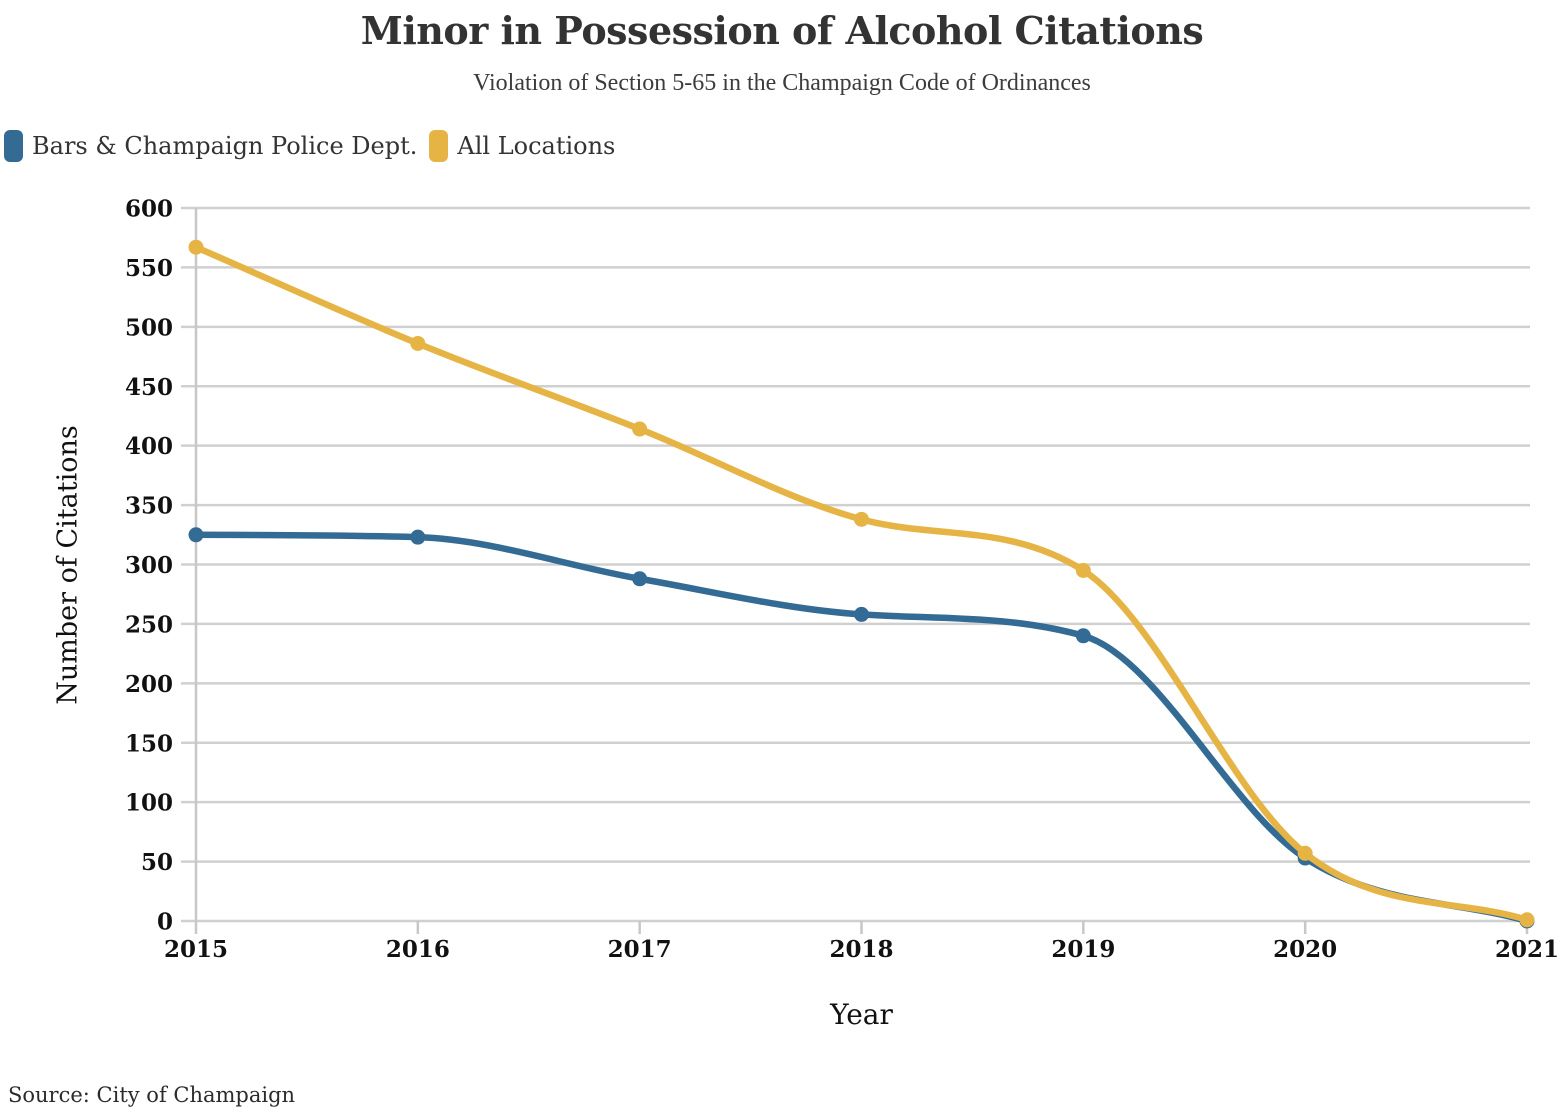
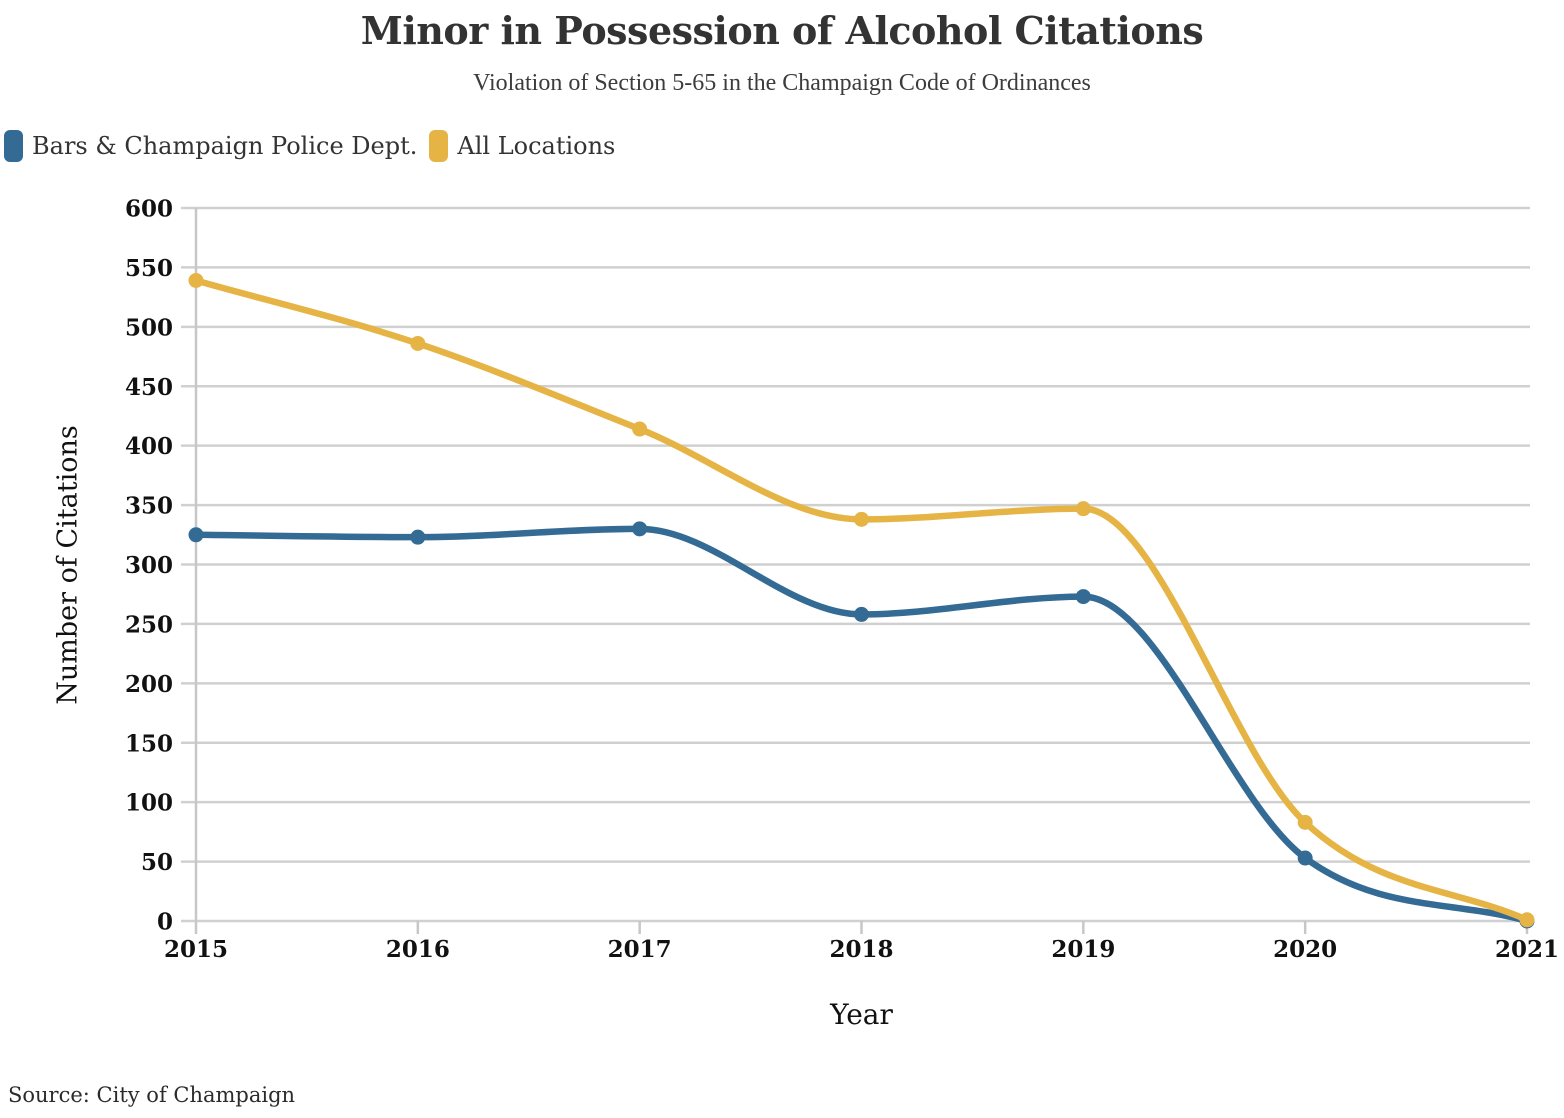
All Locations/2015: 567 -> 539
Bars & Champaign Police Dept./2017: 288 -> 330
Bars & Champaign Police Dept./2019: 240 -> 273
All Locations/2019: 295 -> 347
All Locations/2020: 57 -> 83
